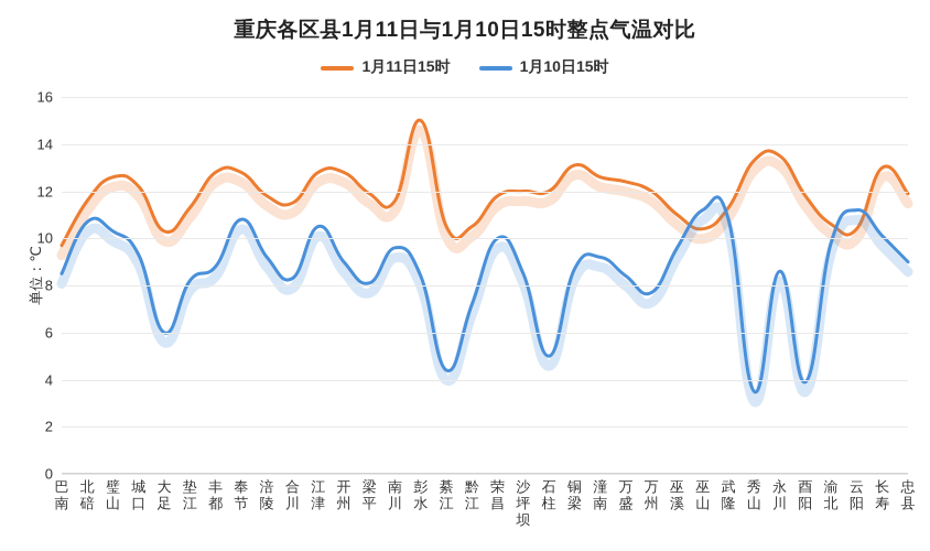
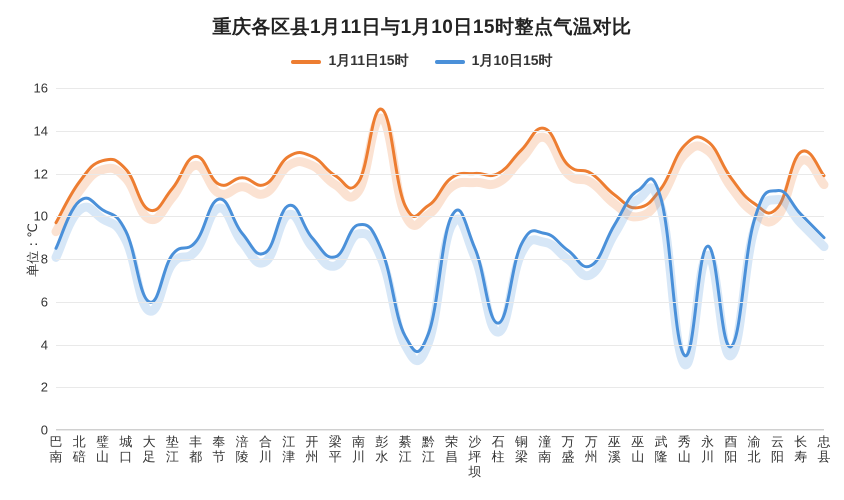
1月11日15时/奉节: 12.8 -> 11.5
1月10日15时/黔江: 7.2 -> 4.5
1月11日15时/潼南: 12.6 -> 14.1
